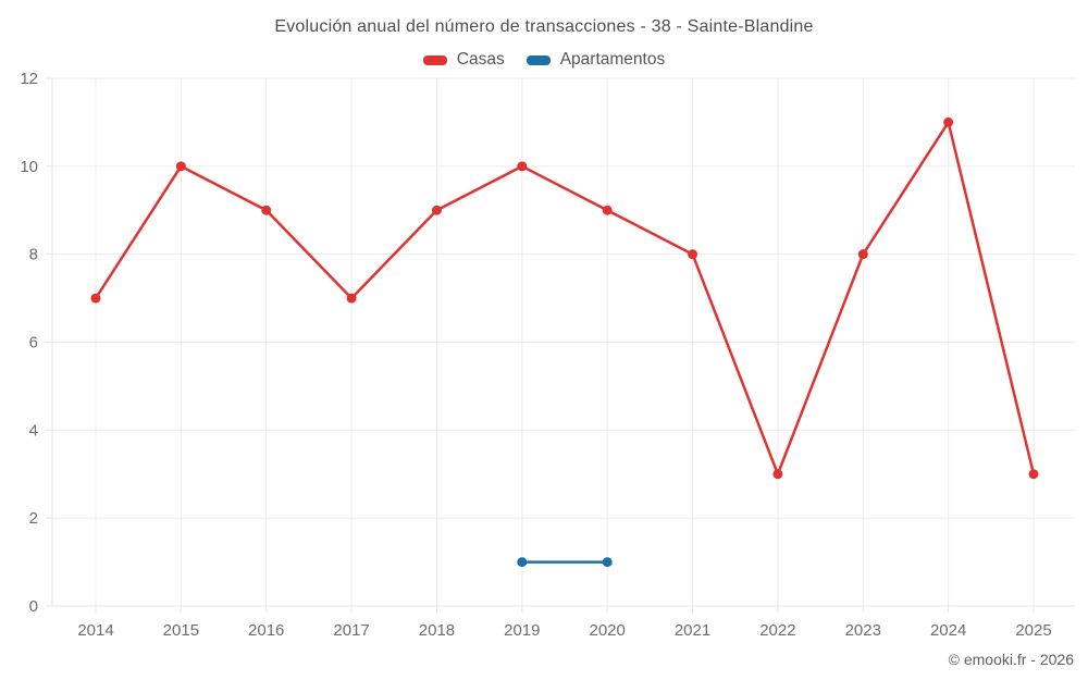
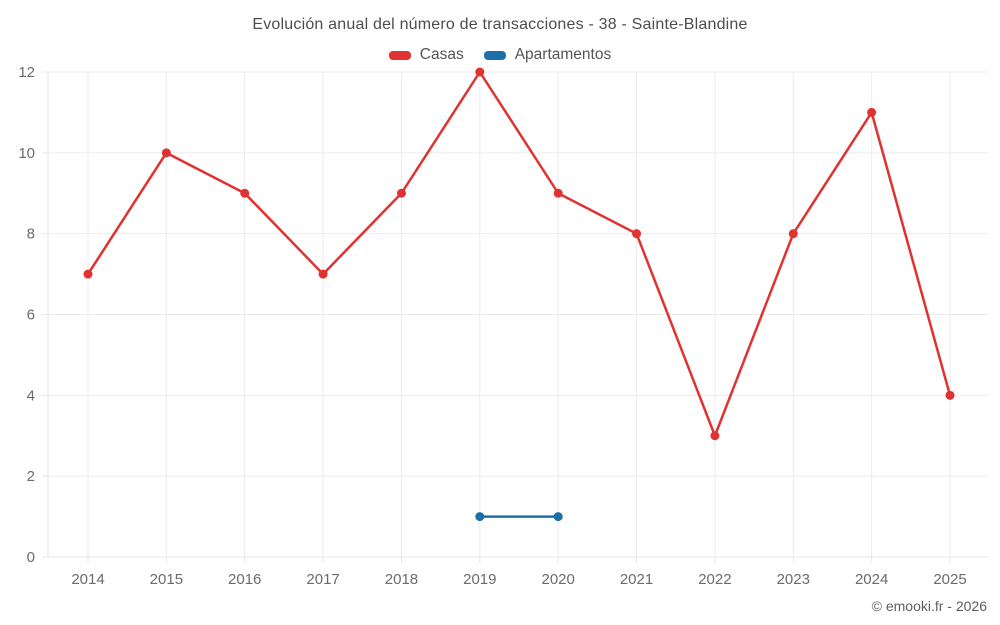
Casas/2019: 10 -> 12
Casas/2025: 3 -> 4
